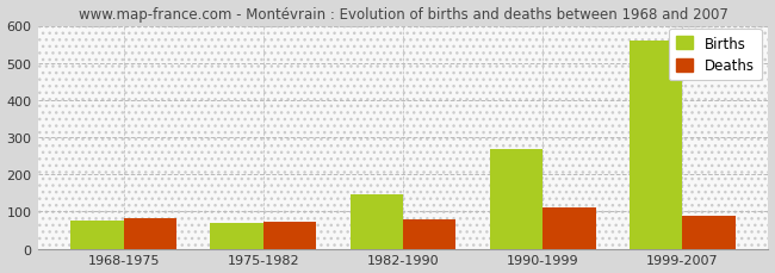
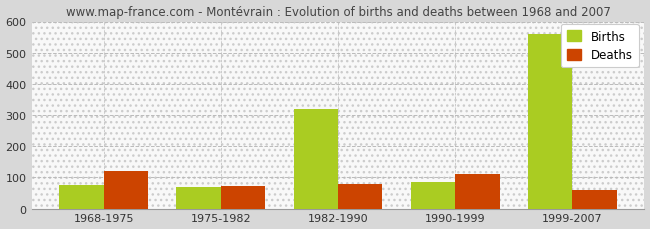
Deaths/1968-1975: 83 -> 120
Births/1982-1990: 145 -> 320
Births/1990-1999: 268 -> 85
Deaths/1999-2007: 88 -> 60
